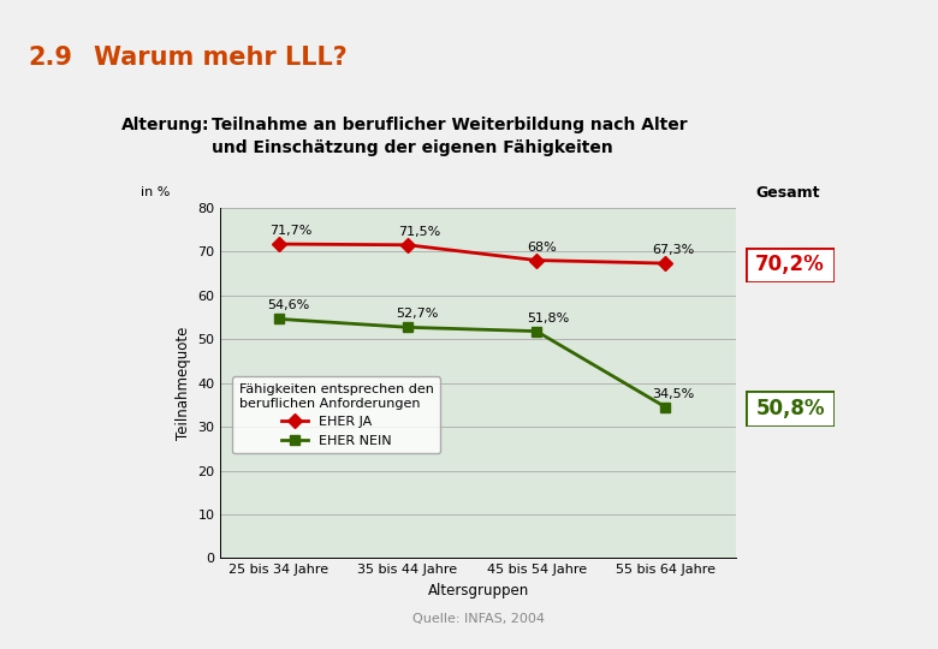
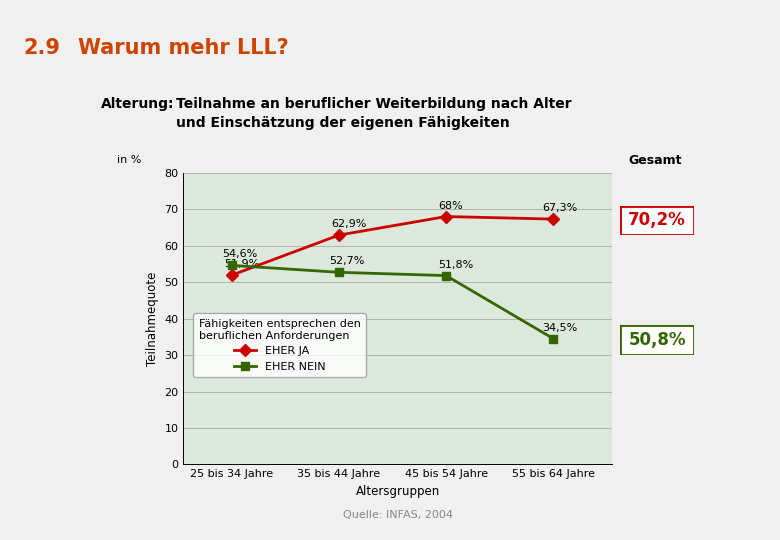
EHER JA/25 bis 34 Jahre: 71,7% -> 51,9%
EHER JA/35 bis 44 Jahre: 71,5% -> 62,9%
